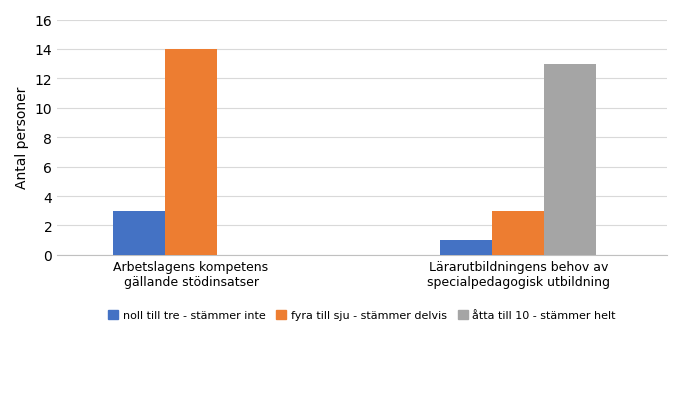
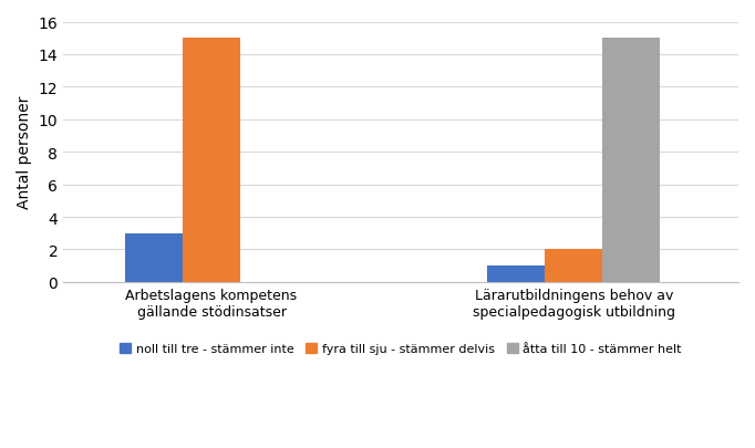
fyra till sju - stämmer delvis/Arbetslagens kompetens gällande stödinsatser: 14 -> 15
fyra till sju - stämmer delvis/Lärarutbildningens behov av specialpedagogisk utbildning: 3 -> 2
åtta till 10 - stämmer helt/Lärarutbildningens behov av specialpedagogisk utbildning: 13 -> 15
